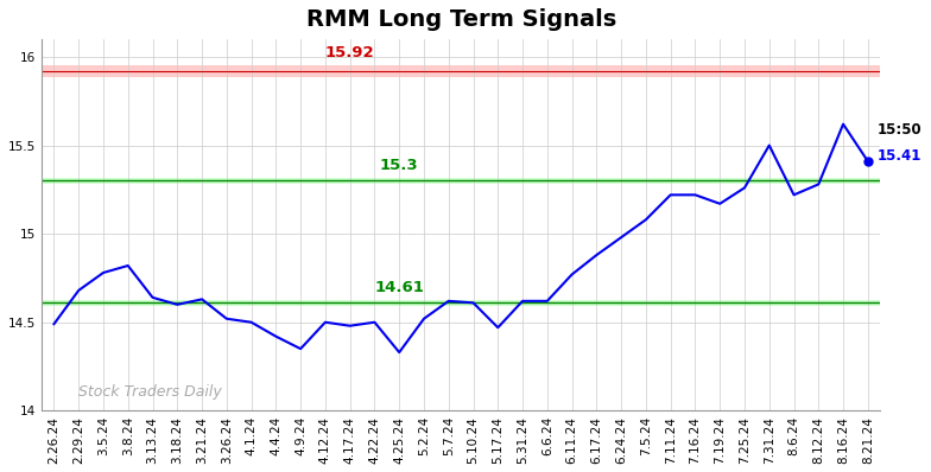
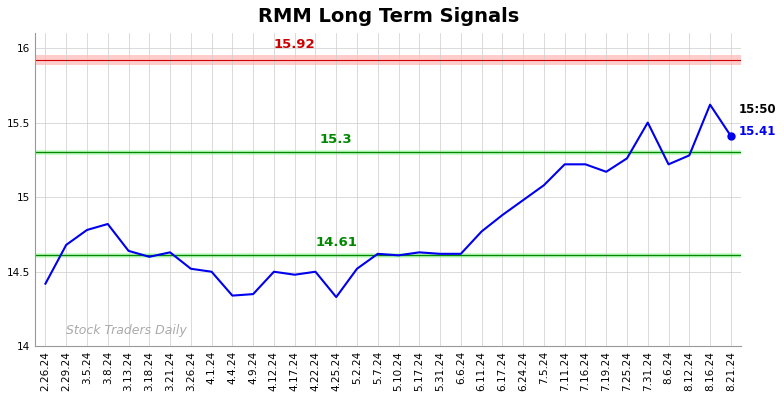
2.26.24: 14.49 -> 14.42
4.4.24: 14.42 -> 14.34
5.17.24: 14.47 -> 14.63
